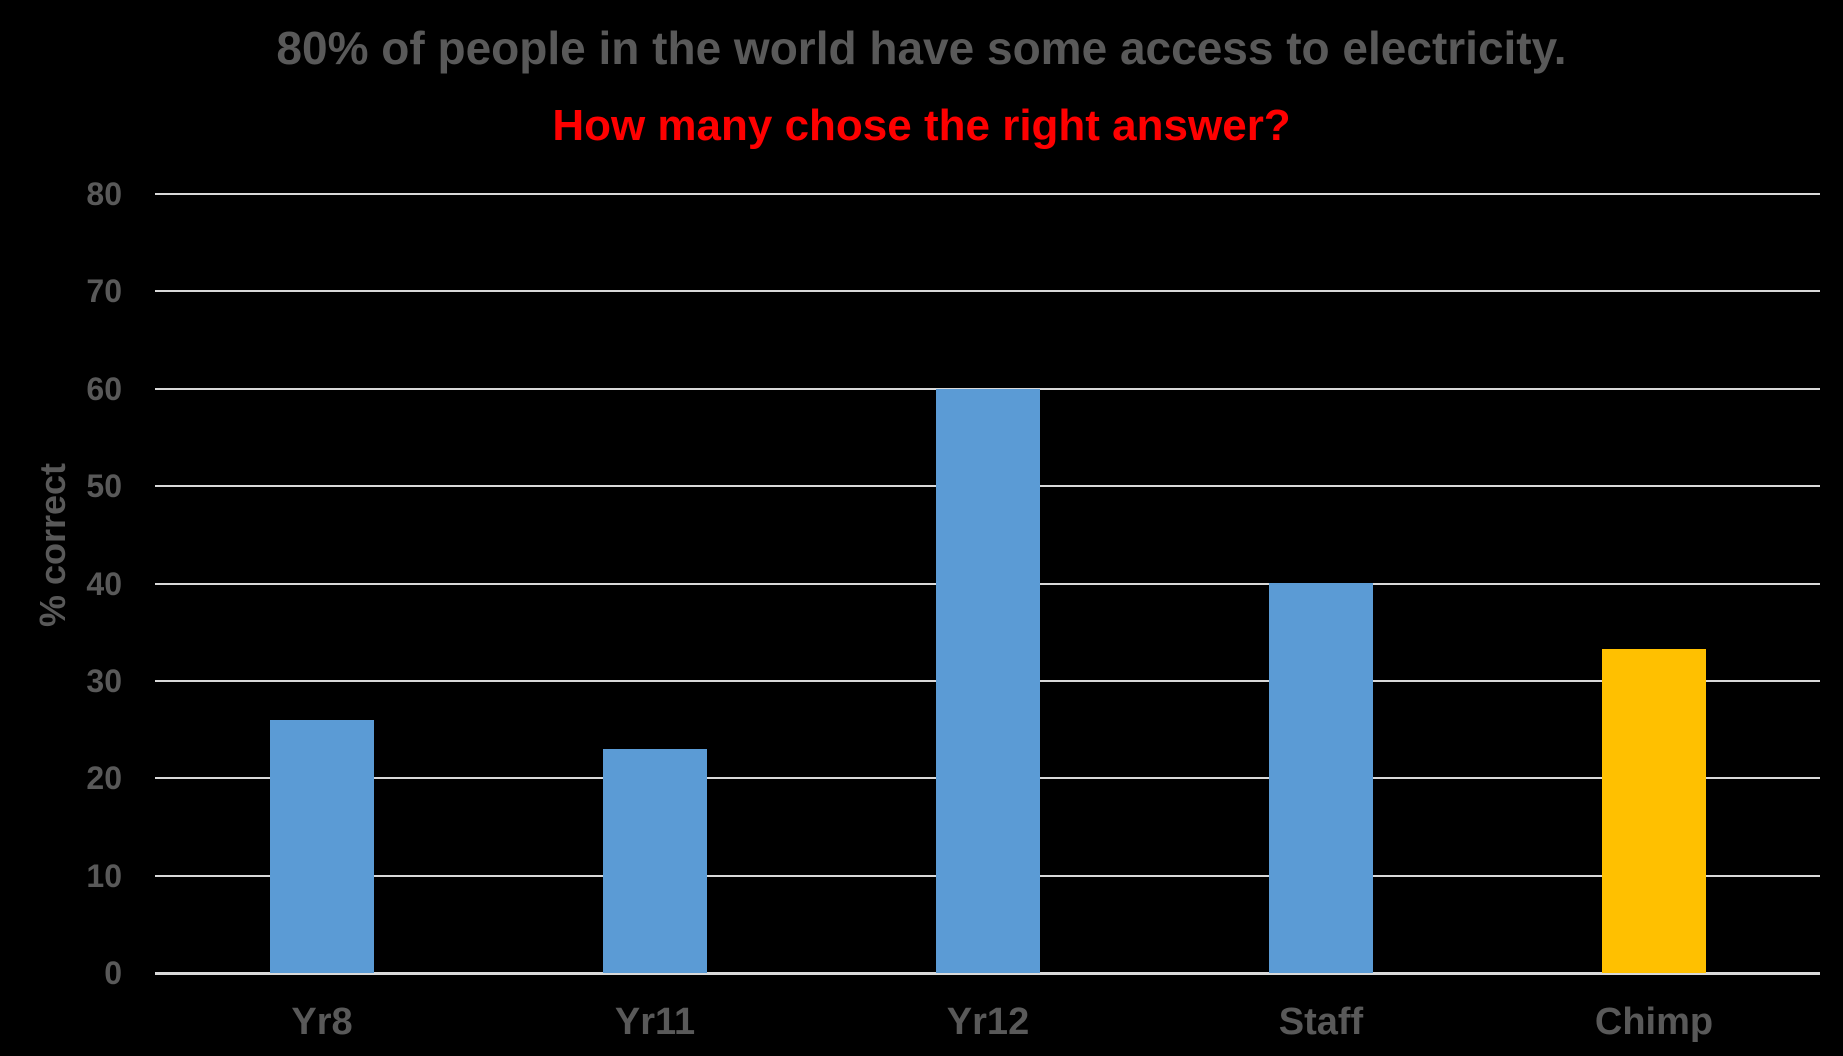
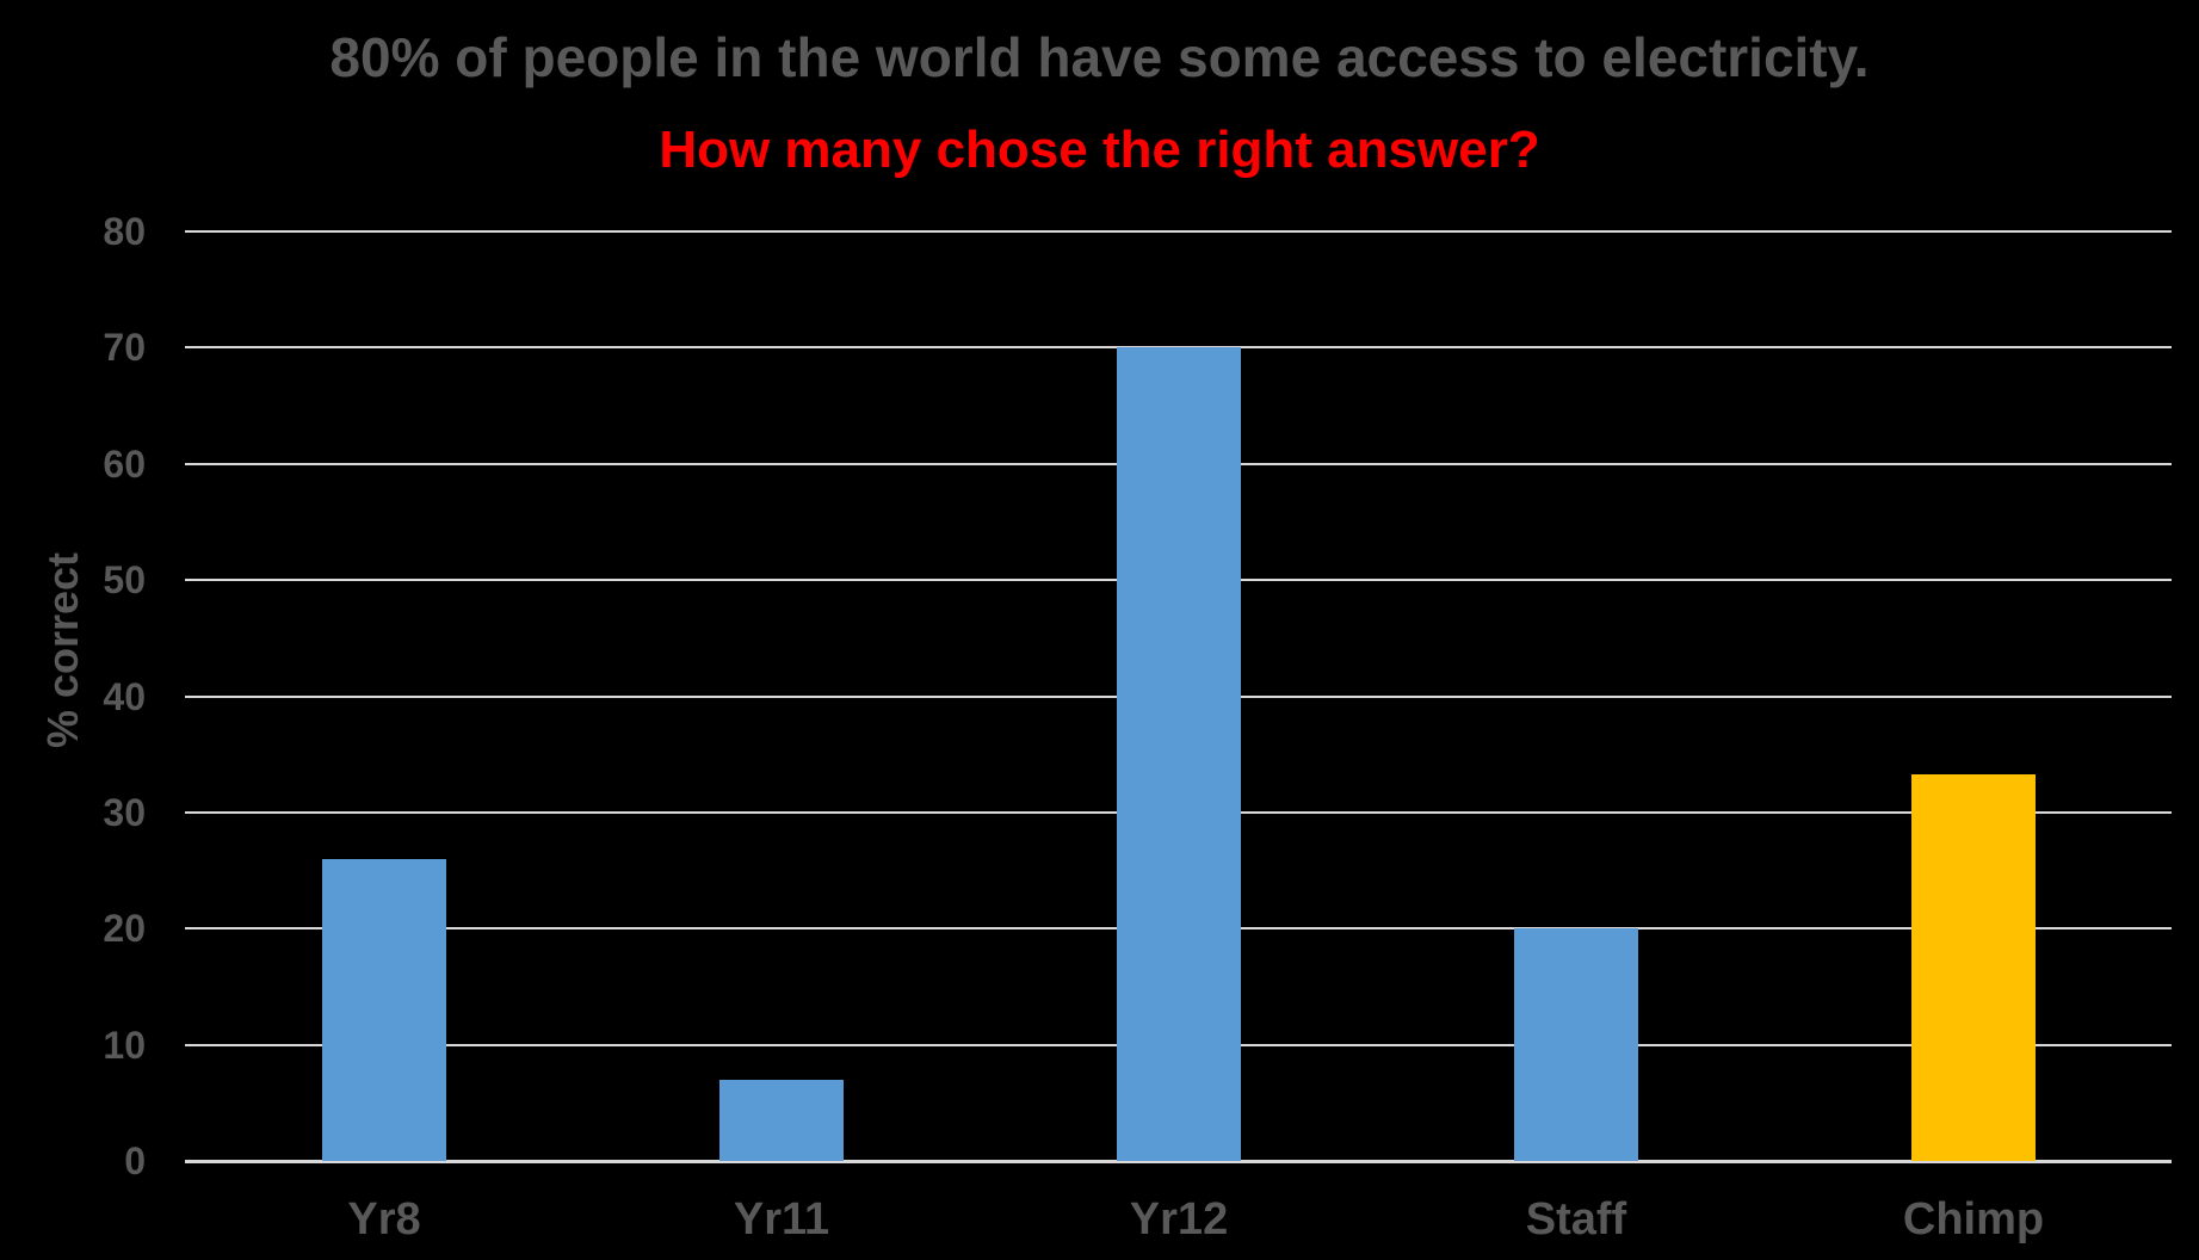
Yr11: 23 -> 7
Yr12: 60 -> 70
Staff: 40 -> 20
